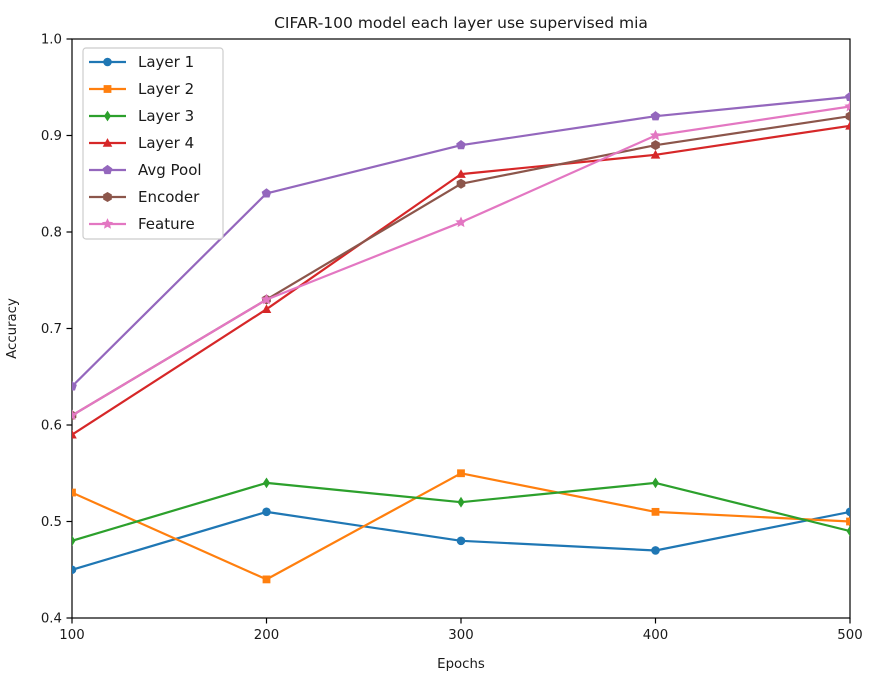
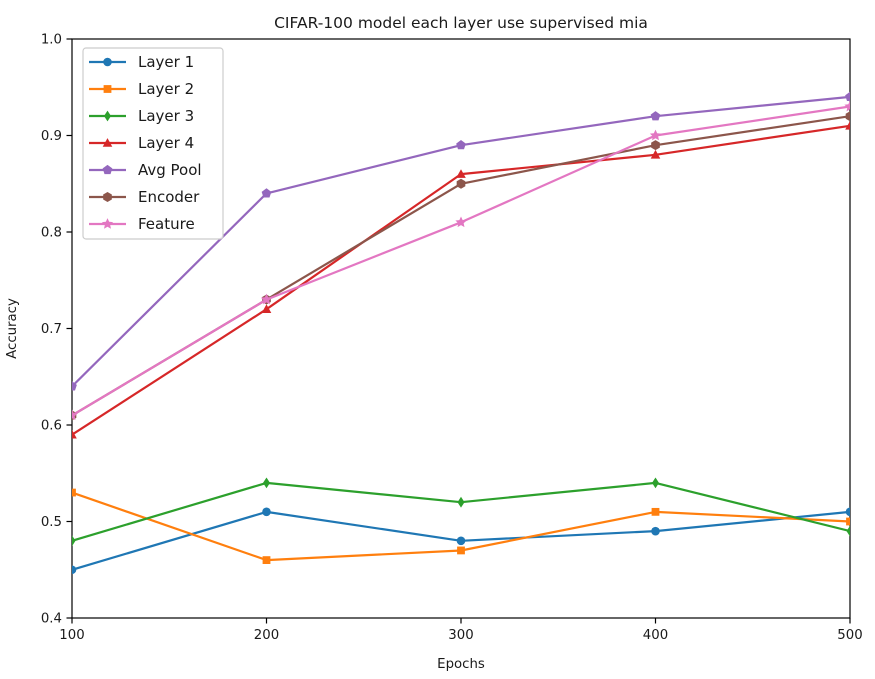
Layer 2/200: 0.44 -> 0.46
Layer 2/300: 0.55 -> 0.47
Layer 1/400: 0.47 -> 0.49
